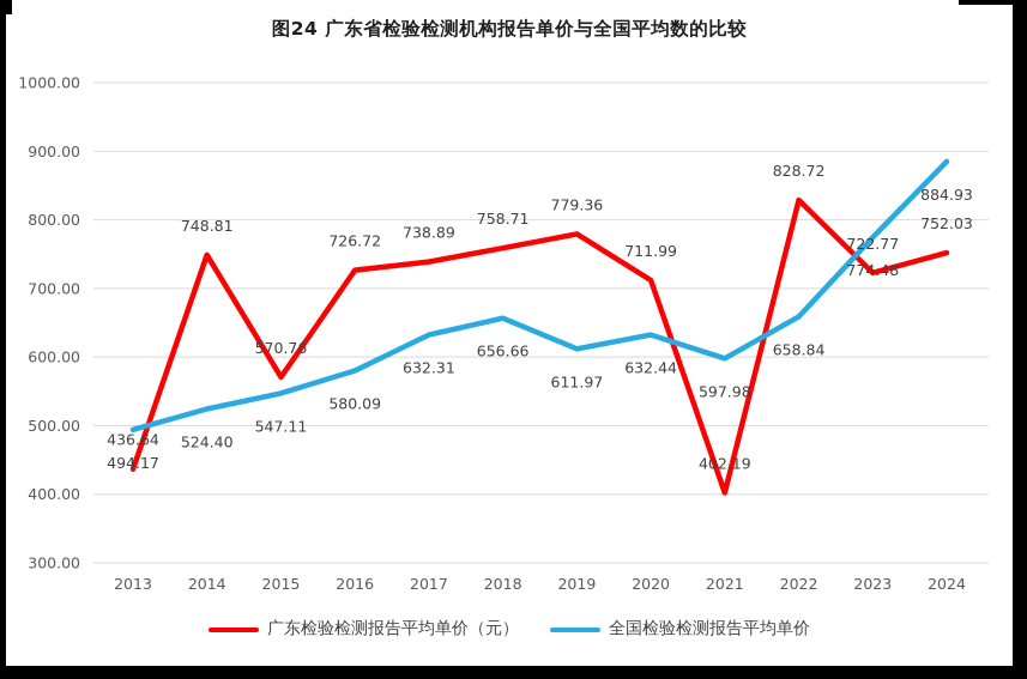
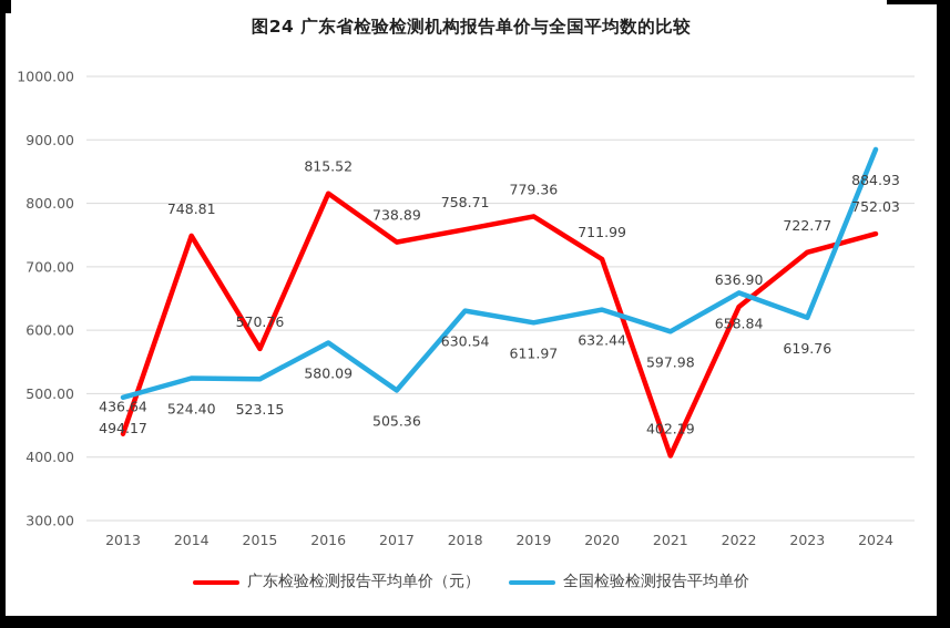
全国检验检测报告平均单价/2015: 547.11 -> 523.15
广东检验检测报告平均单价（元）/2016: 726.72 -> 815.52
全国检验检测报告平均单价/2017: 632.31 -> 505.36
全国检验检测报告平均单价/2018: 656.66 -> 630.54
广东检验检测报告平均单价（元）/2022: 828.72 -> 636.90
全国检验检测报告平均单价/2023: 774.48 -> 619.76
